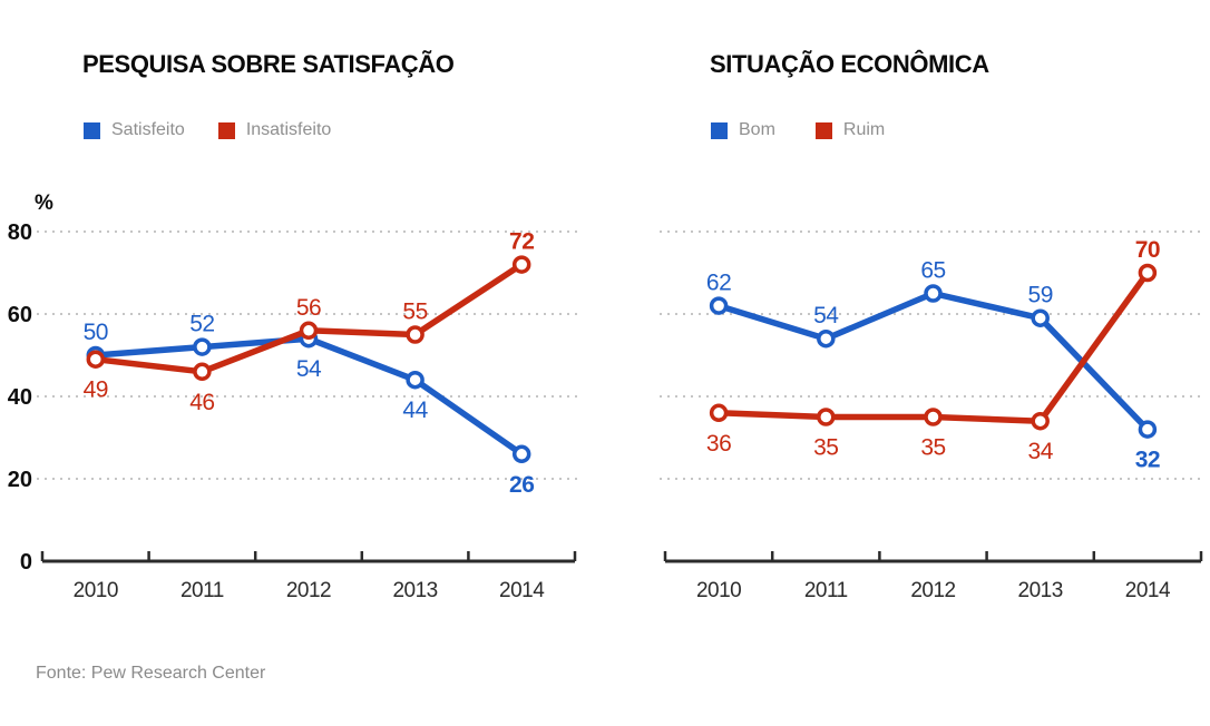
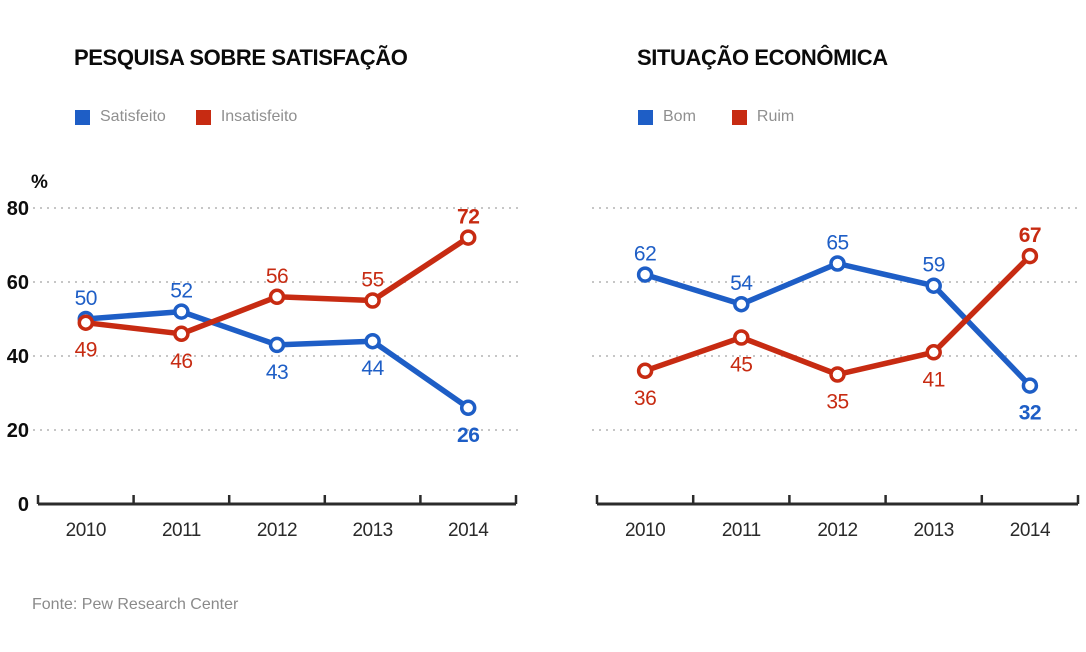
PESQUISA SOBRE SATISFAÇÃO/Satisfeito/2012: 54 -> 43
SITUAÇÃO ECONÔMICA/Ruim/2011: 35 -> 45
SITUAÇÃO ECONÔMICA/Ruim/2013: 34 -> 41
SITUAÇÃO ECONÔMICA/Ruim/2014: 70 -> 67
